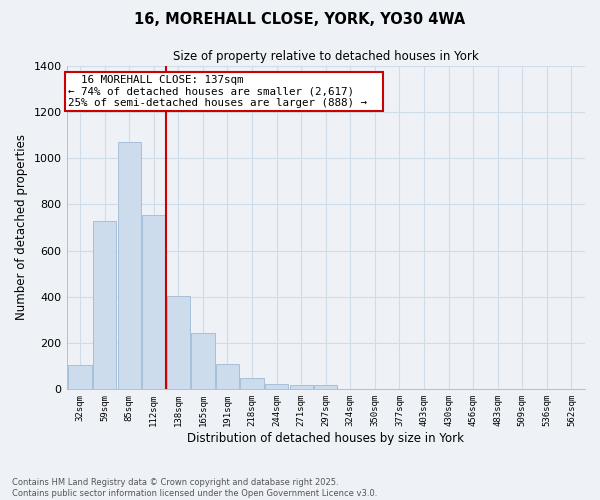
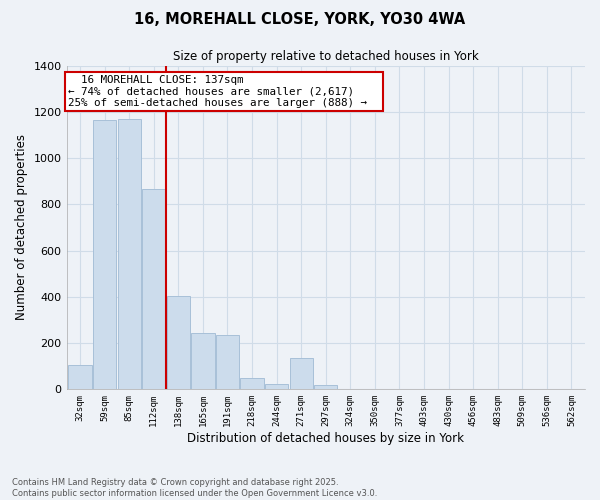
59sqm: 730 -> 1165
85sqm: 1070 -> 1170
112sqm: 755 -> 865
191sqm: 110 -> 235
271sqm: 20 -> 135
